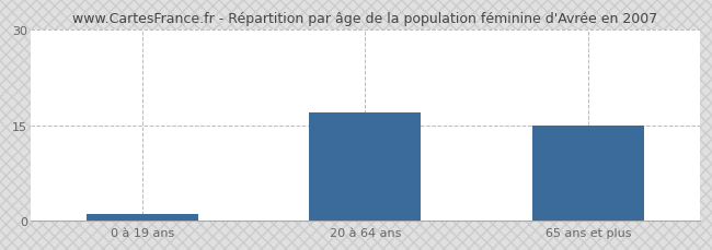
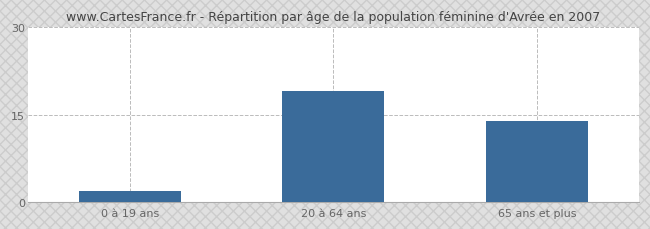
0 à 19 ans: 1 -> 2
20 à 64 ans: 17 -> 19
65 ans et plus: 15 -> 14
